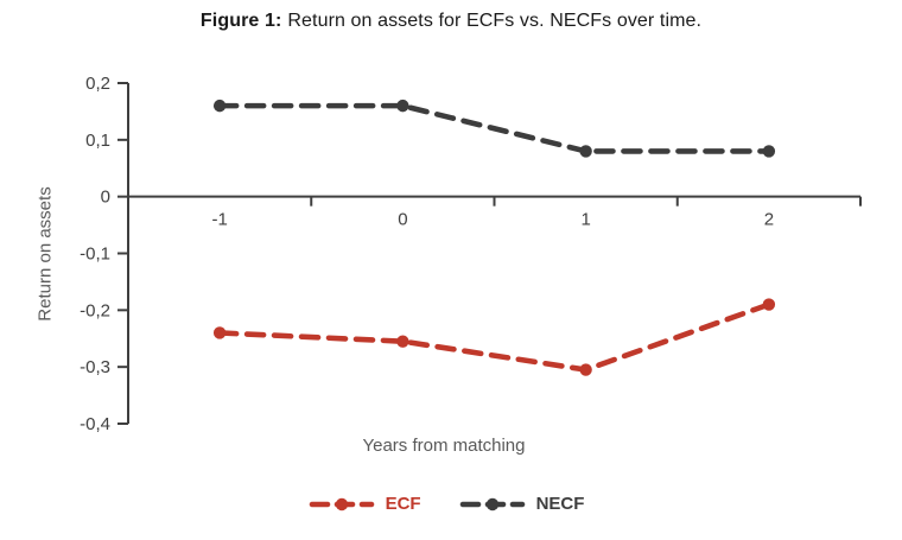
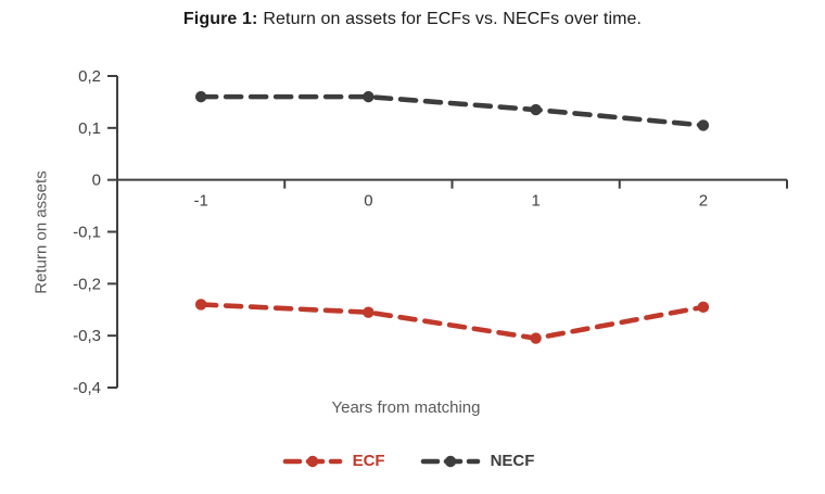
NECF/1: 0,08 -> 0,14
ECF/2: -0,19 -> -0,24
NECF/2: 0,08 -> 0,10
